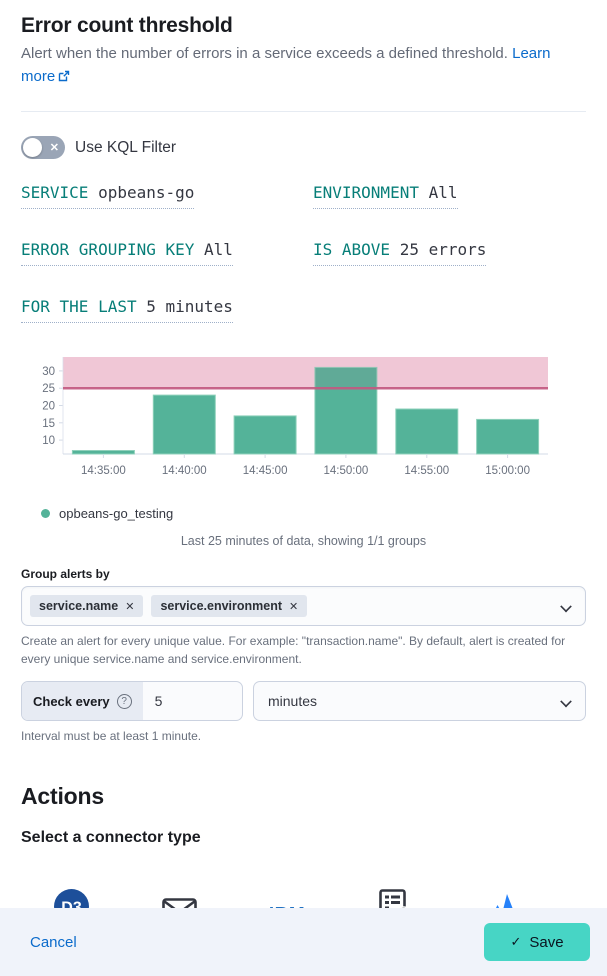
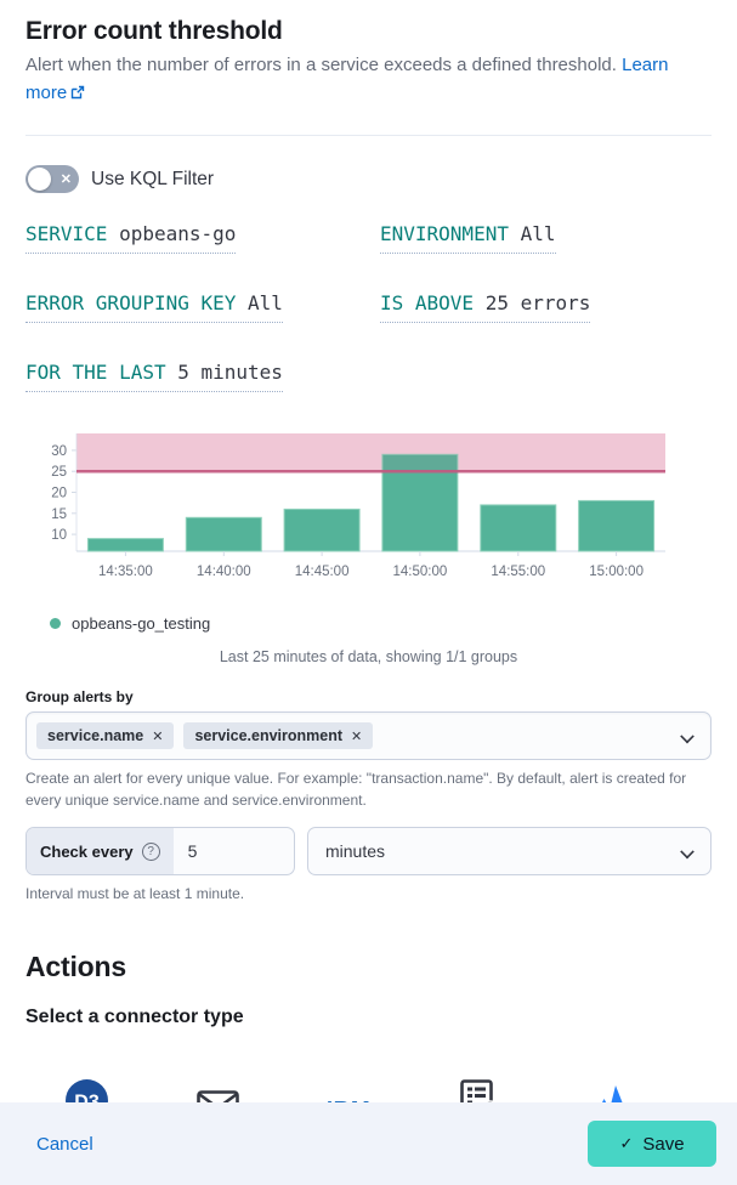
14:35:00: 7 -> 9
14:40:00: 23 -> 14
14:45:00: 17 -> 16
14:50:00: 31 -> 29
14:55:00: 19 -> 17
15:00:00: 16 -> 18
